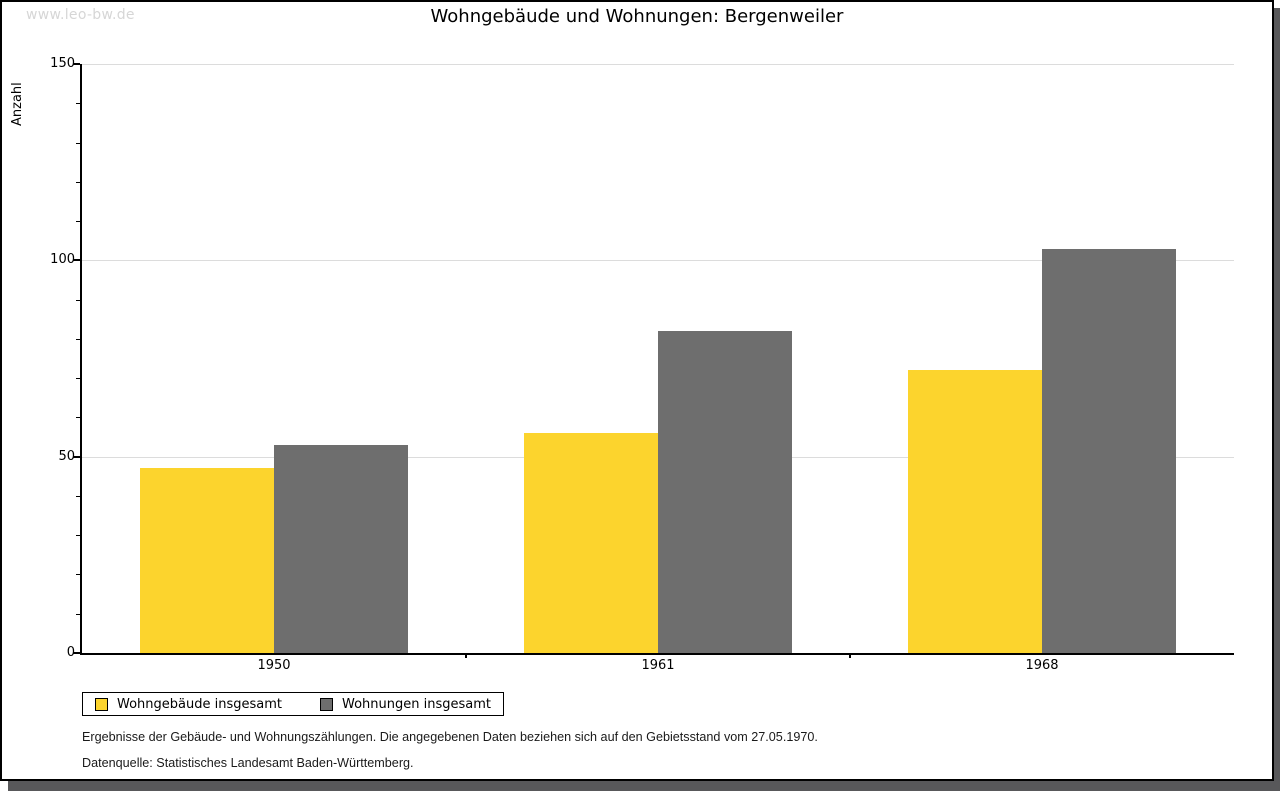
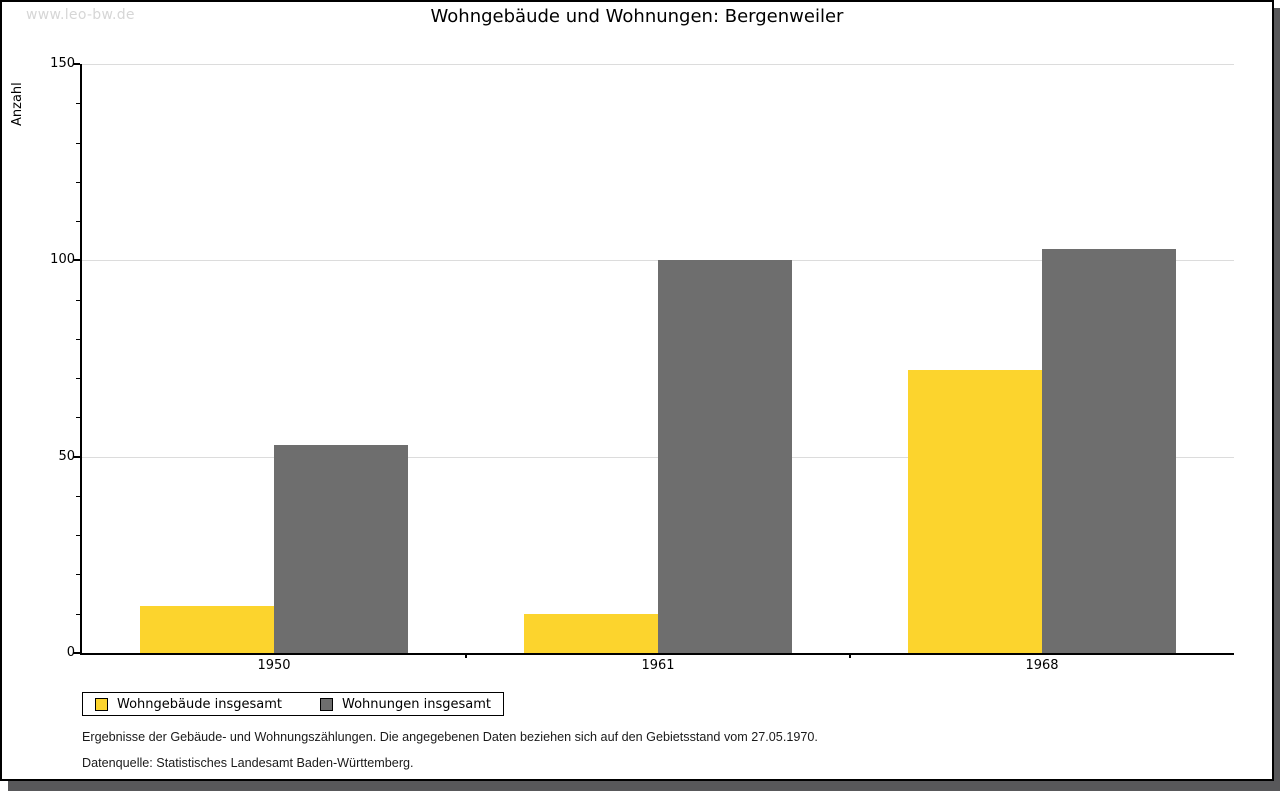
Wohngebäude insgesamt/1950: 47 -> 12
Wohngebäude insgesamt/1961: 56 -> 10
Wohnungen insgesamt/1961: 82 -> 100
